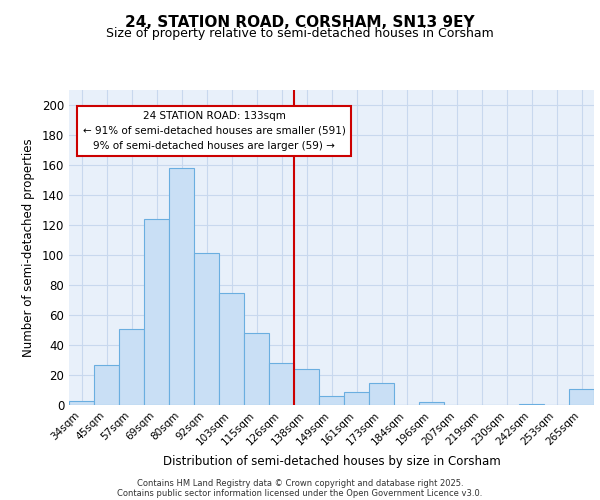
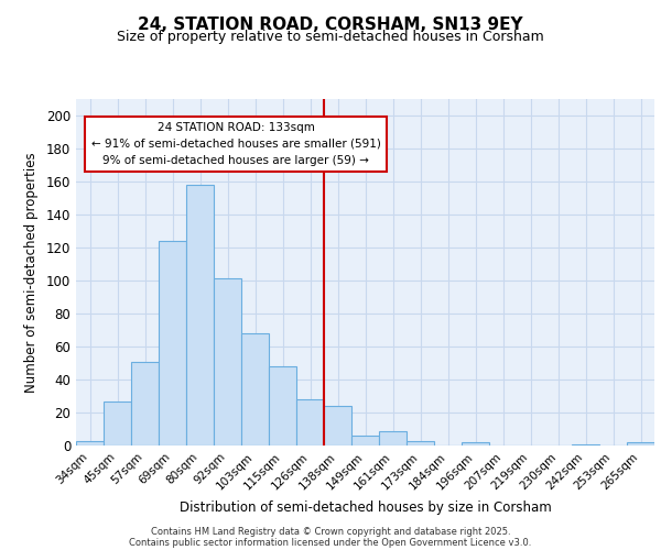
103sqm: 75 -> 68
173sqm: 15 -> 3
265sqm: 11 -> 2
